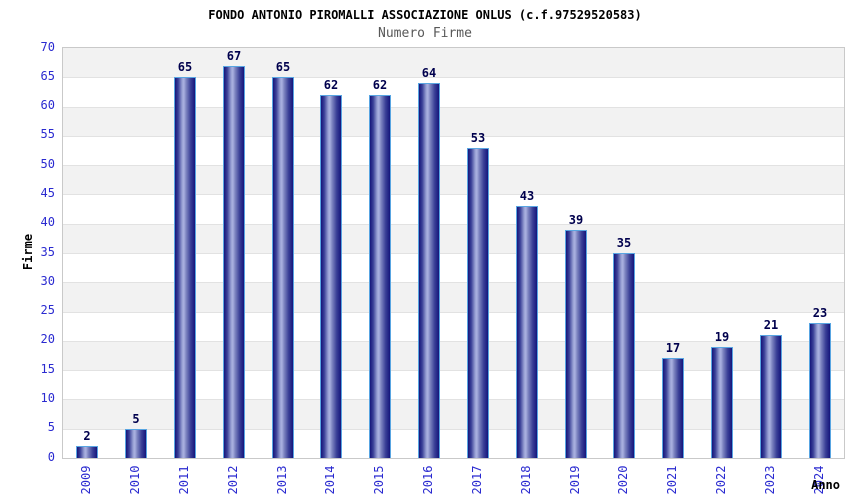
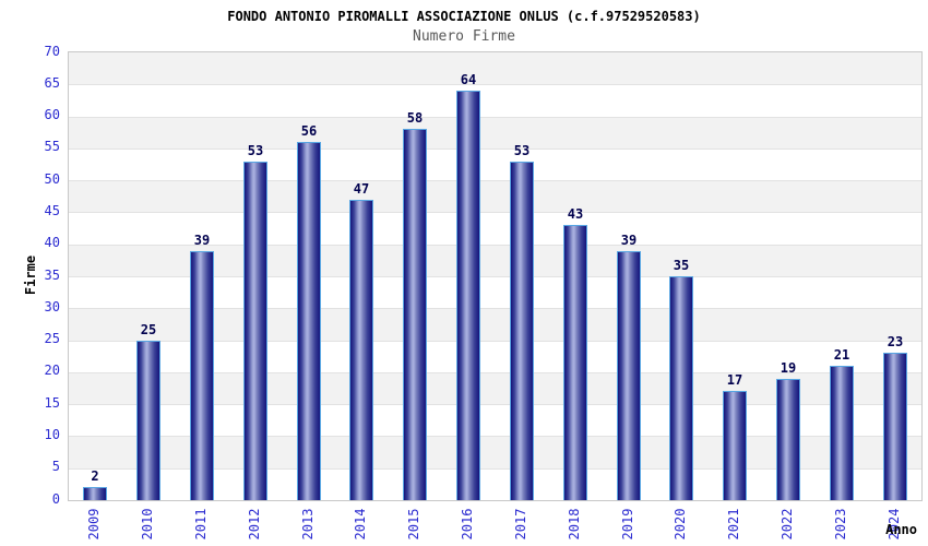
2010: 5 -> 25
2011: 65 -> 39
2012: 67 -> 53
2013: 65 -> 56
2014: 62 -> 47
2015: 62 -> 58
